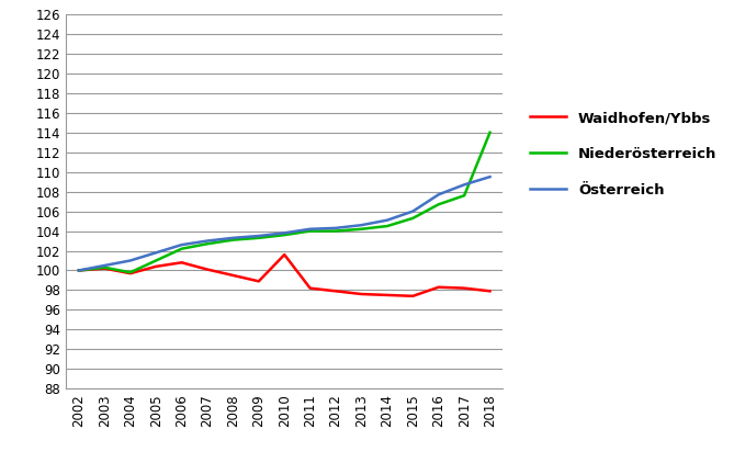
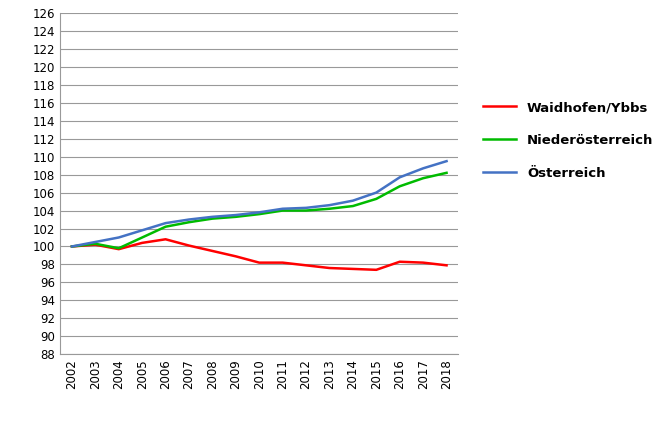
Waidhofen/Ybbs/2010: 101.6 -> 98.2
Niederösterreich/2018: 114.0 -> 108.2
